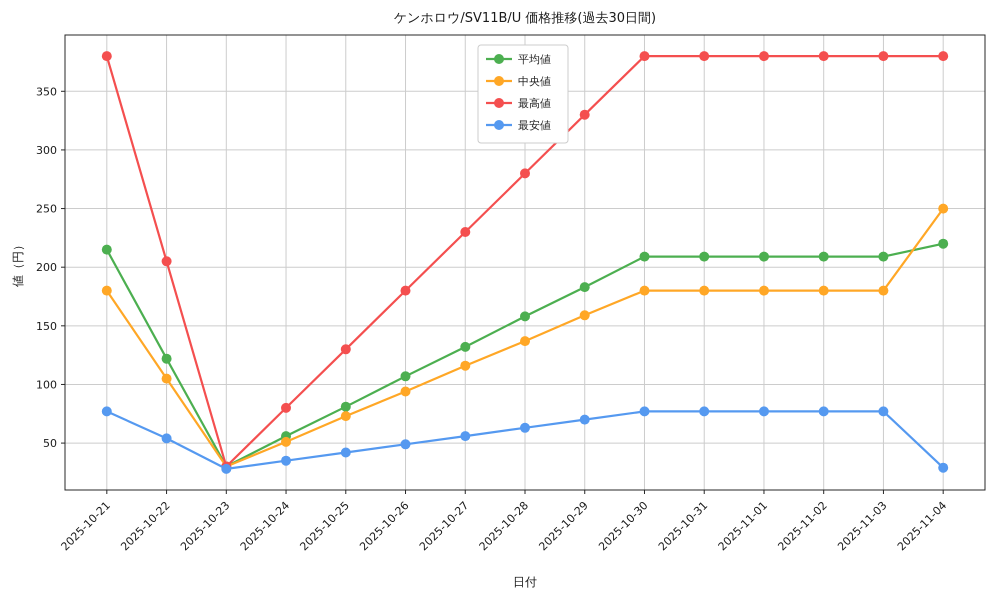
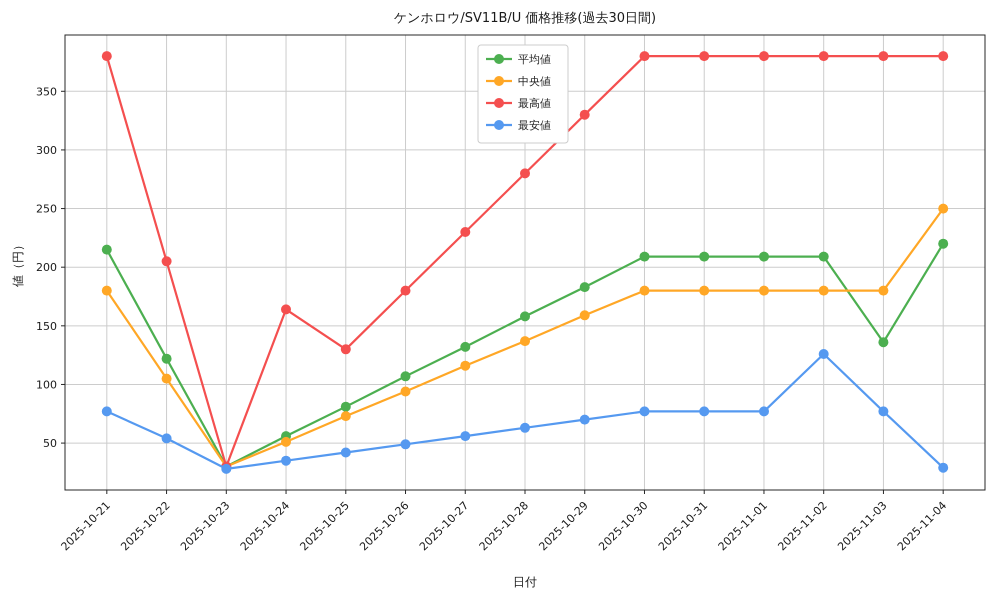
最高値/2025-10-24: 80 -> 164
最安値/2025-11-02: 77 -> 126
平均値/2025-11-03: 209 -> 136
